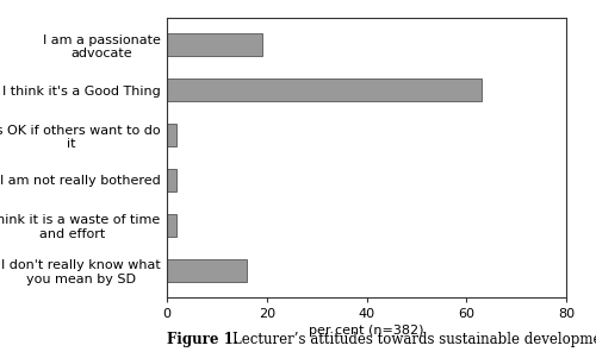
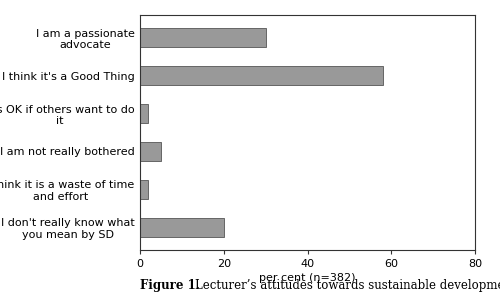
I am a passionate advocate: 19 -> 30
I think it's a Good Thing: 63 -> 58
I am not really bothered: 2 -> 5
I don't really know what you mean by SD: 16 -> 20
